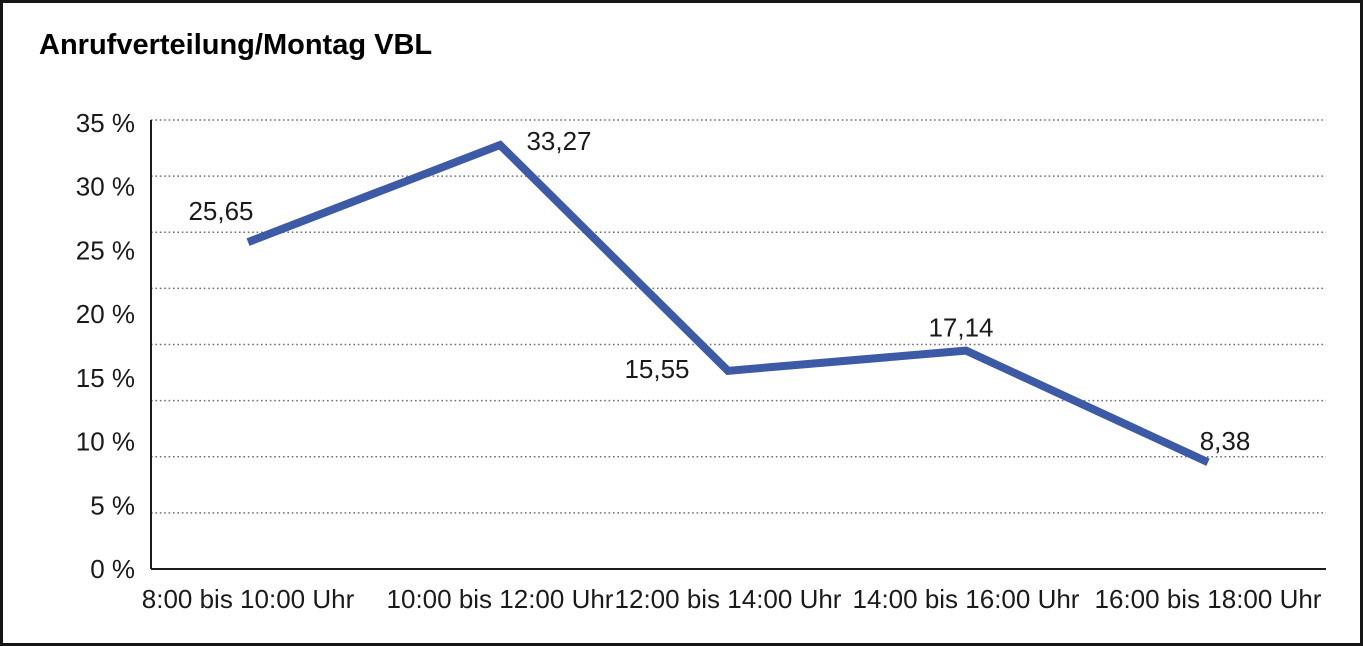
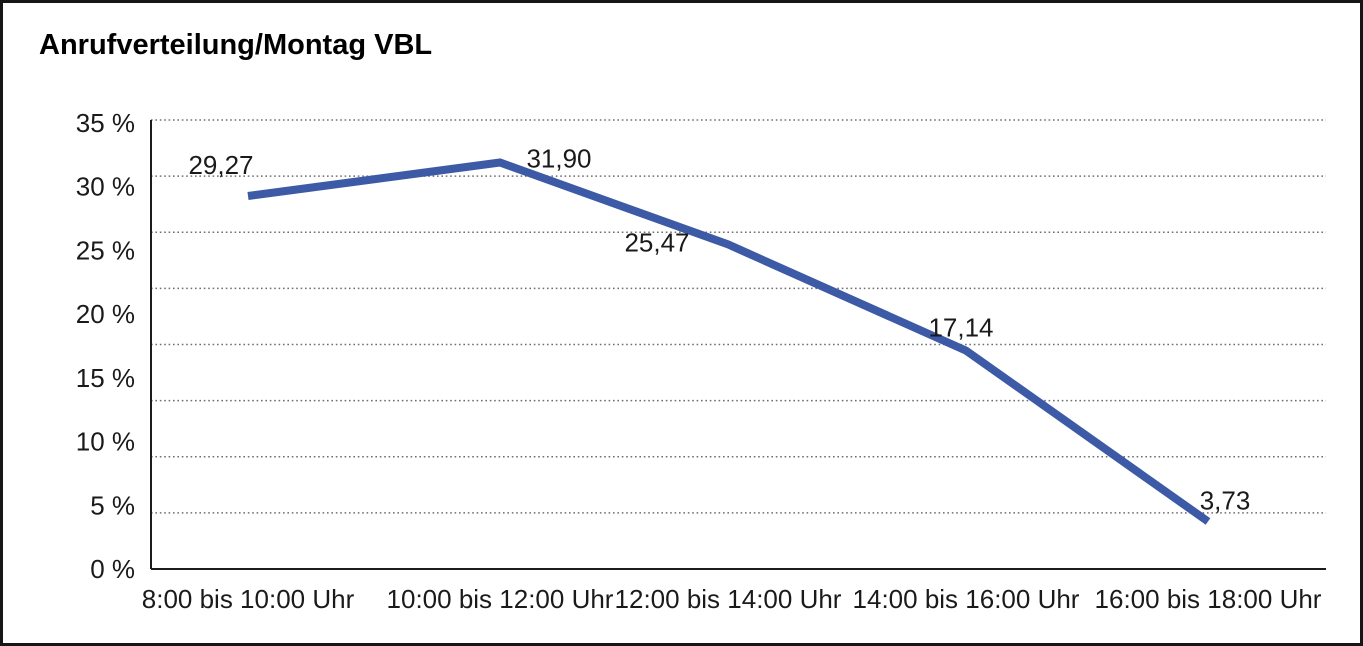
8:00 bis 10:00 Uhr: 25,65 -> 29,27
10:00 bis 12:00 Uhr: 33,27 -> 31,90
12:00 bis 14:00 Uhr: 15,55 -> 25,47
16:00 bis 18:00 Uhr: 8,38 -> 3,73
